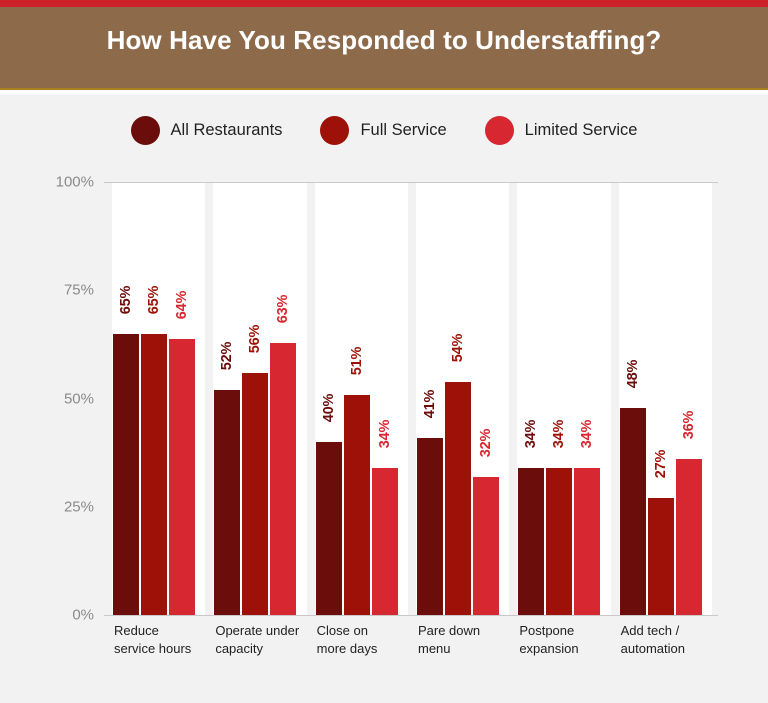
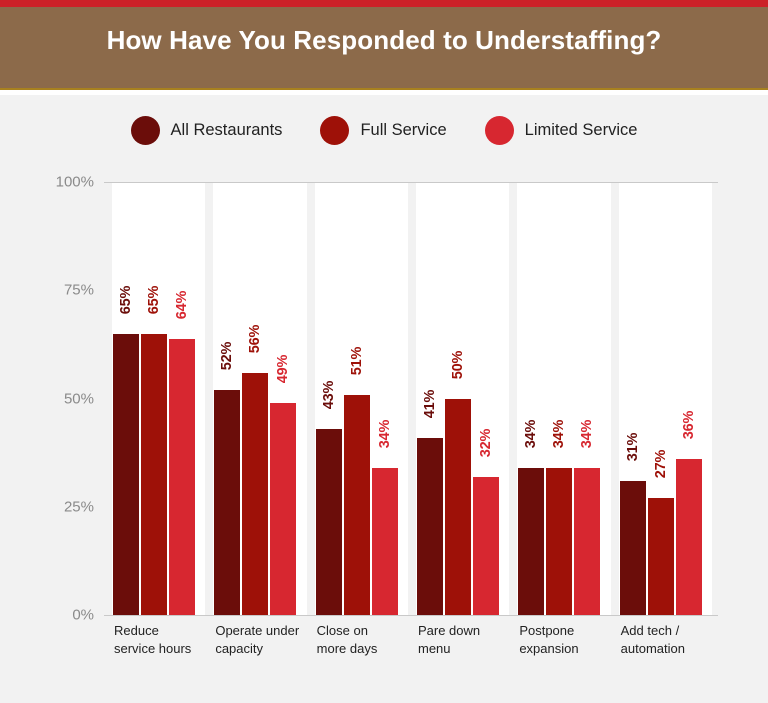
Limited Service/Operate under capacity: 63% -> 49%
All Restaurants/Close on more days: 40% -> 43%
Full Service/Pare down menu: 54% -> 50%
All Restaurants/Add tech / automation: 48% -> 31%
